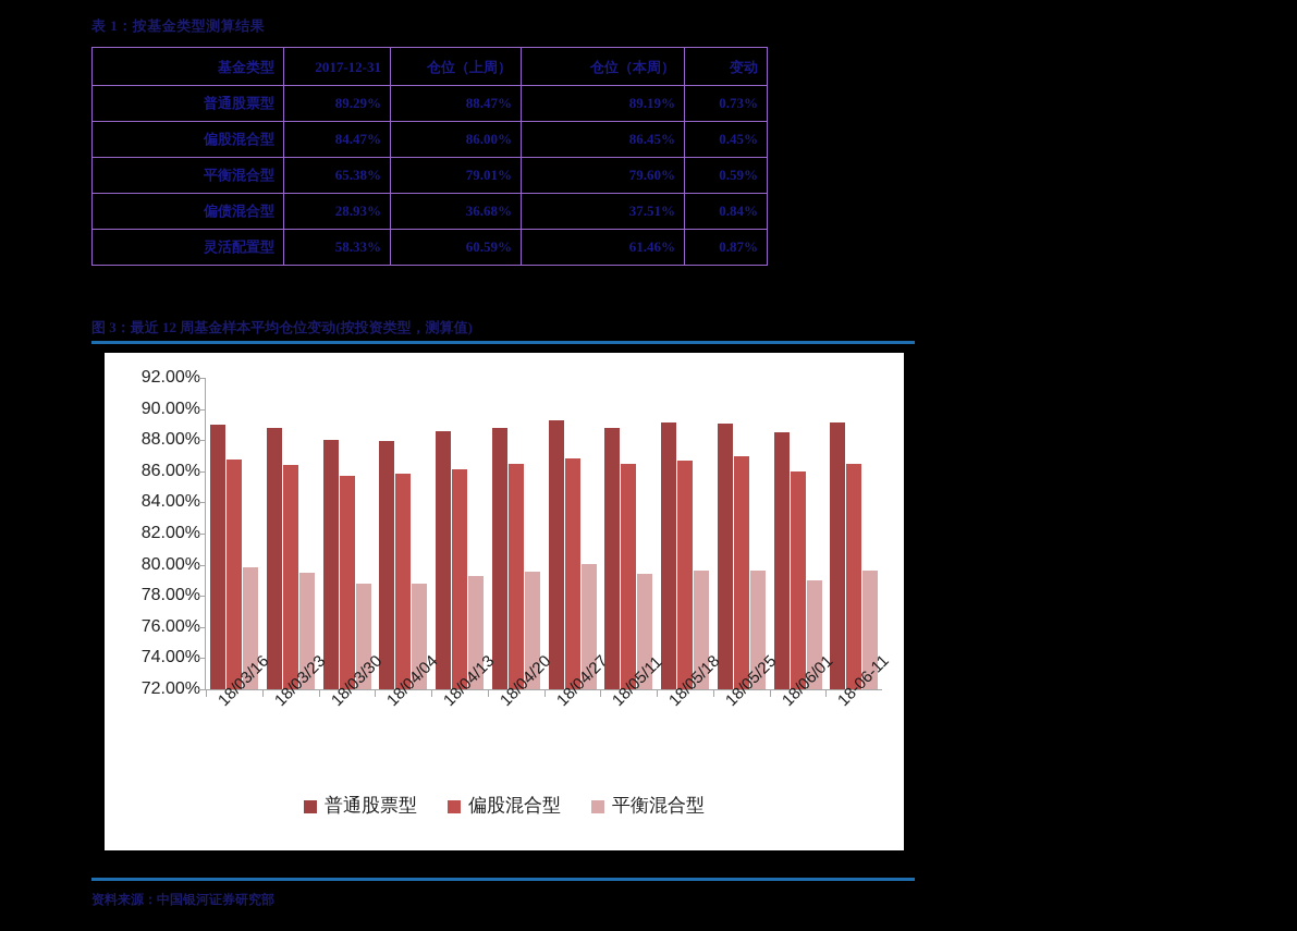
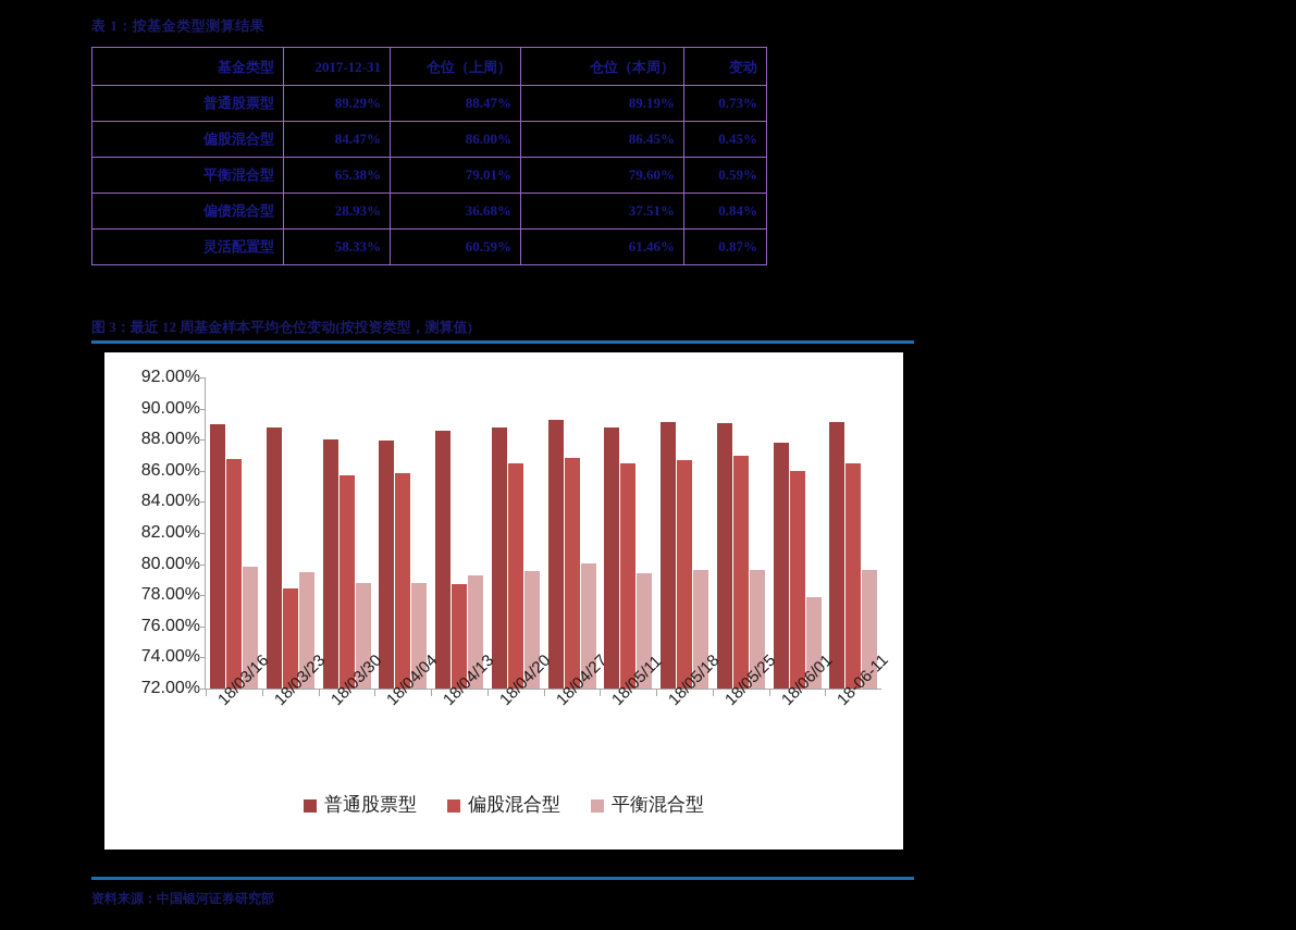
偏股混合型/18/03/23: 86.4% -> 78.4%
偏股混合型/18/04/13: 86.2% -> 78.7%
普通股票型/18/06/01: 88.5% -> 87.8%
平衡混合型/18/06/01: 79.0% -> 77.9%
